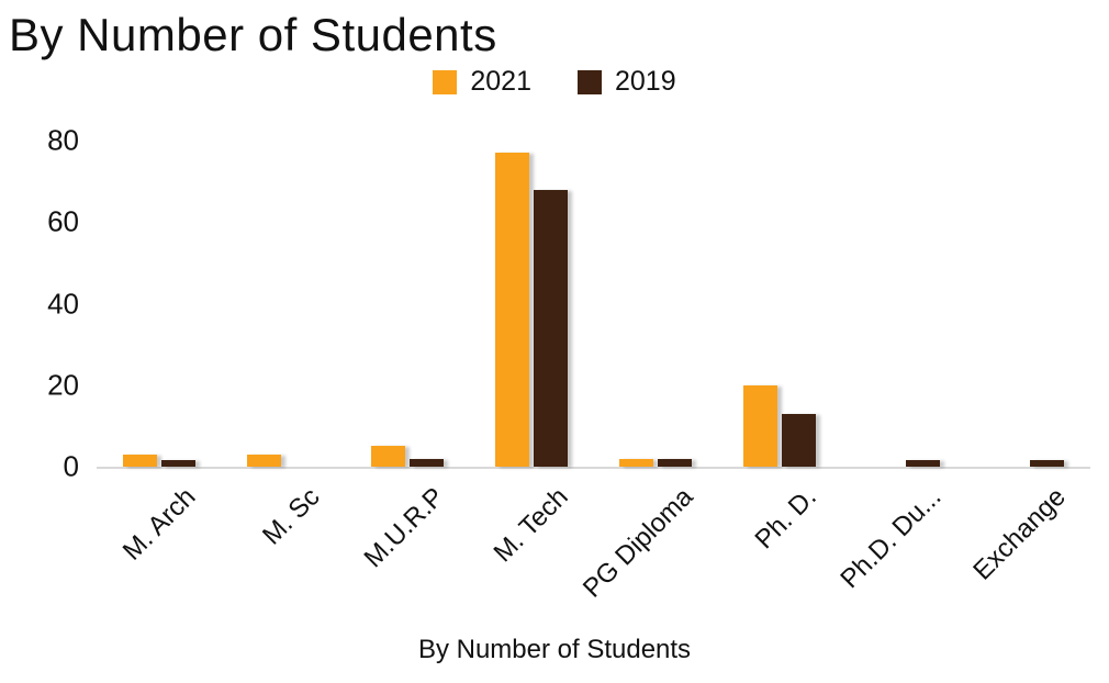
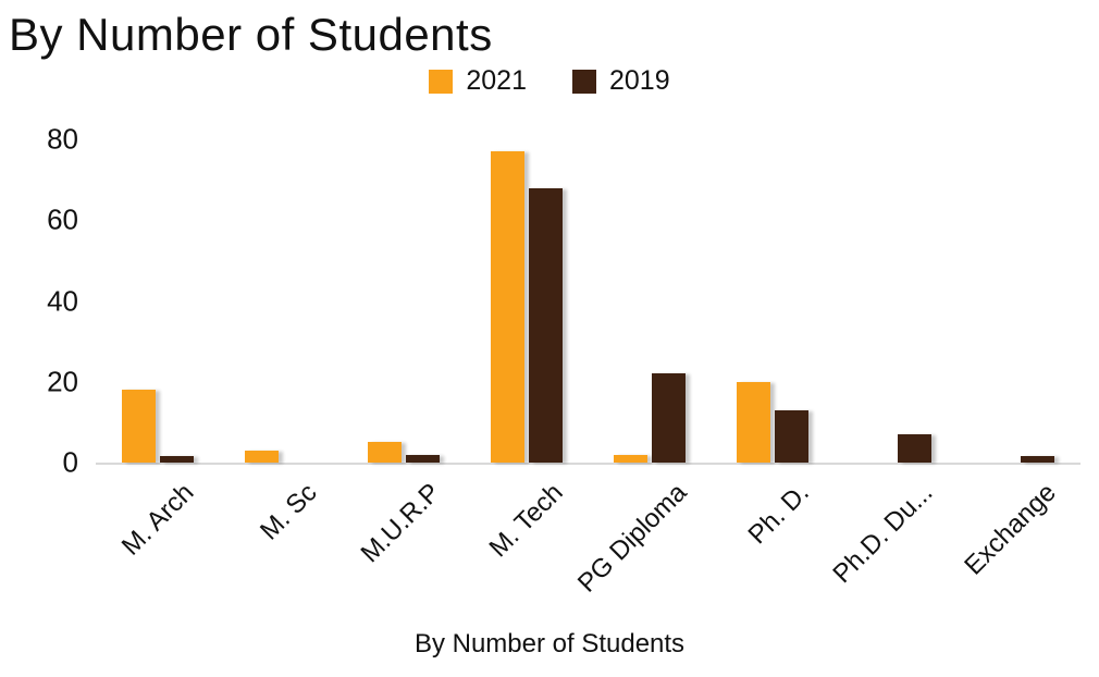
2021/M. Arch: 3 -> 18
2019/PG Diploma: 2 -> 22
2019/Ph.D. Du...: 2 -> 7
